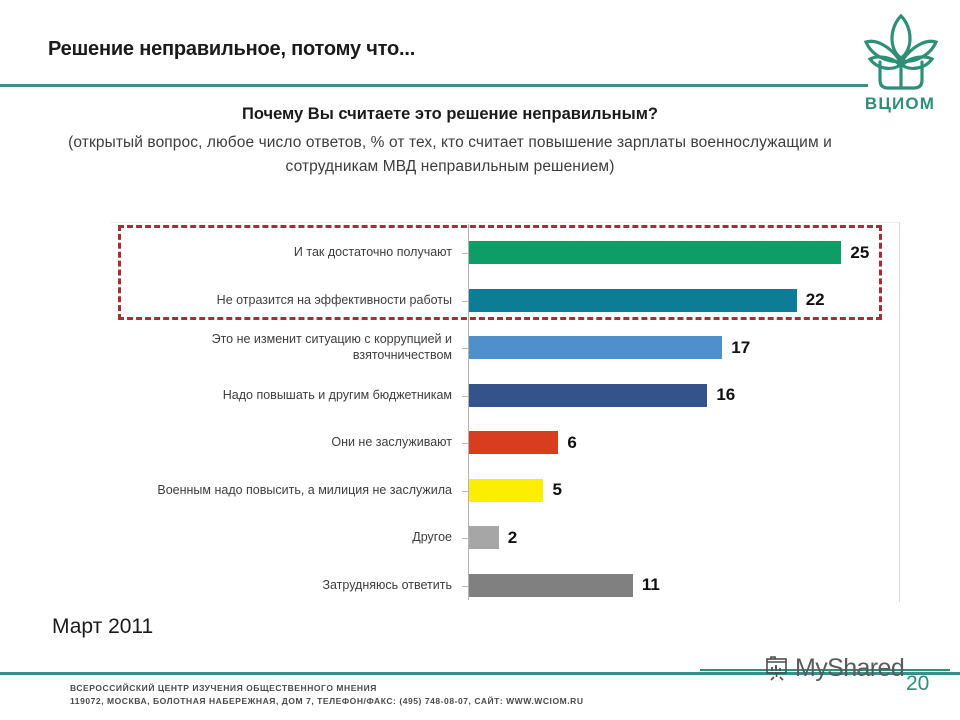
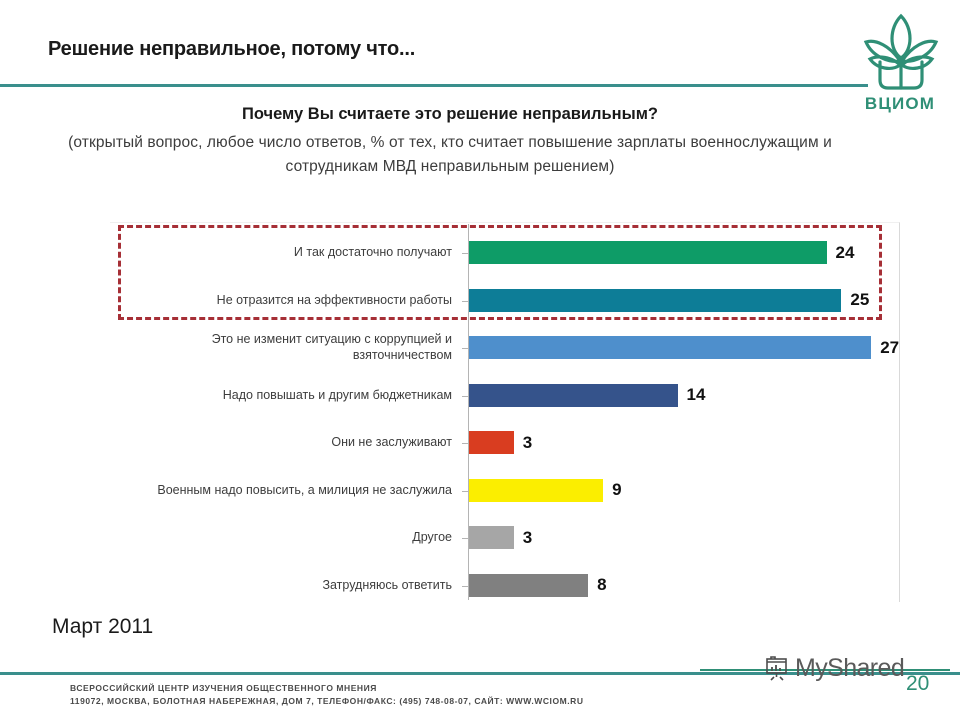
И так достаточно получают: 25 -> 24
Не отразится на эффективности работы: 22 -> 25
Это не изменит ситуацию с коррупцией и взяточничеством: 17 -> 27
Надо повышать и другим бюджетникам: 16 -> 14
Они не заслуживают: 6 -> 3
Военным надо повысить, а милиция не заслужила: 5 -> 9
Другое: 2 -> 3
Затрудняюсь ответить: 11 -> 8
